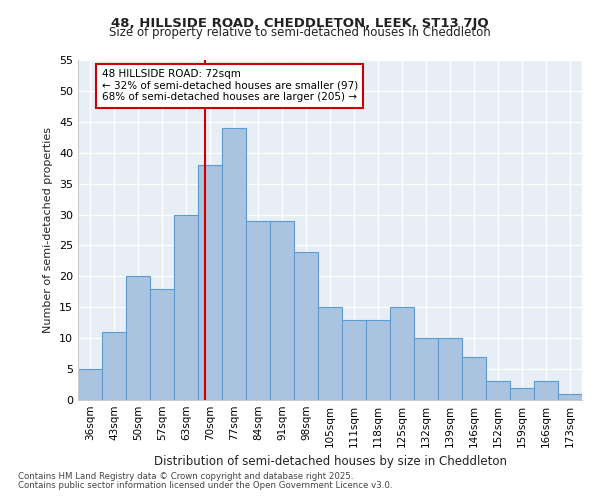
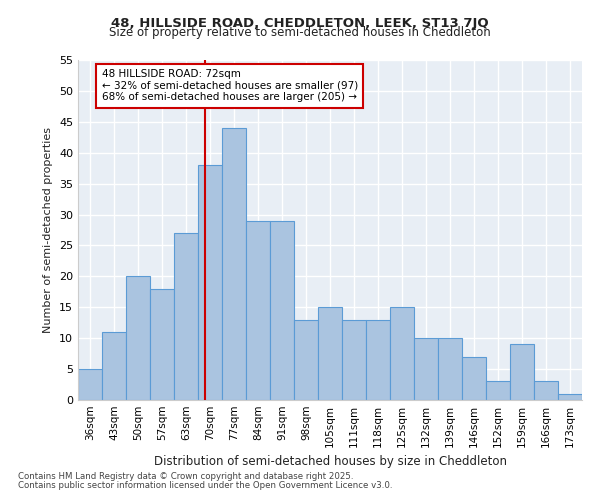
63sqm: 30 -> 27
98sqm: 24 -> 13
159sqm: 2 -> 9
